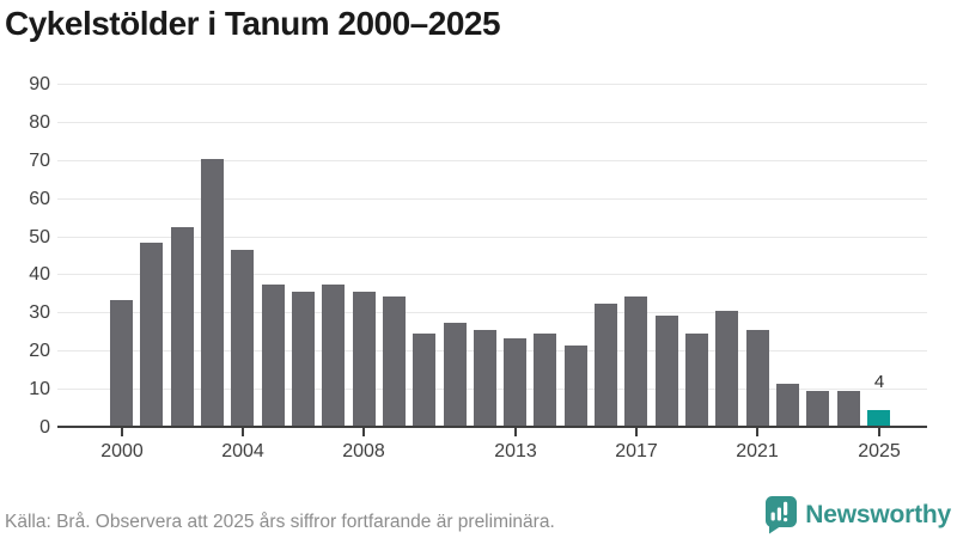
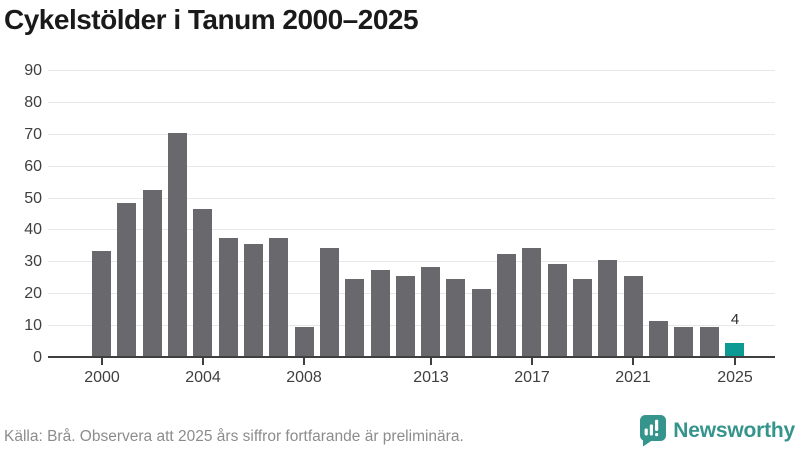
2008: 35 -> 9
2013: 23 -> 28
